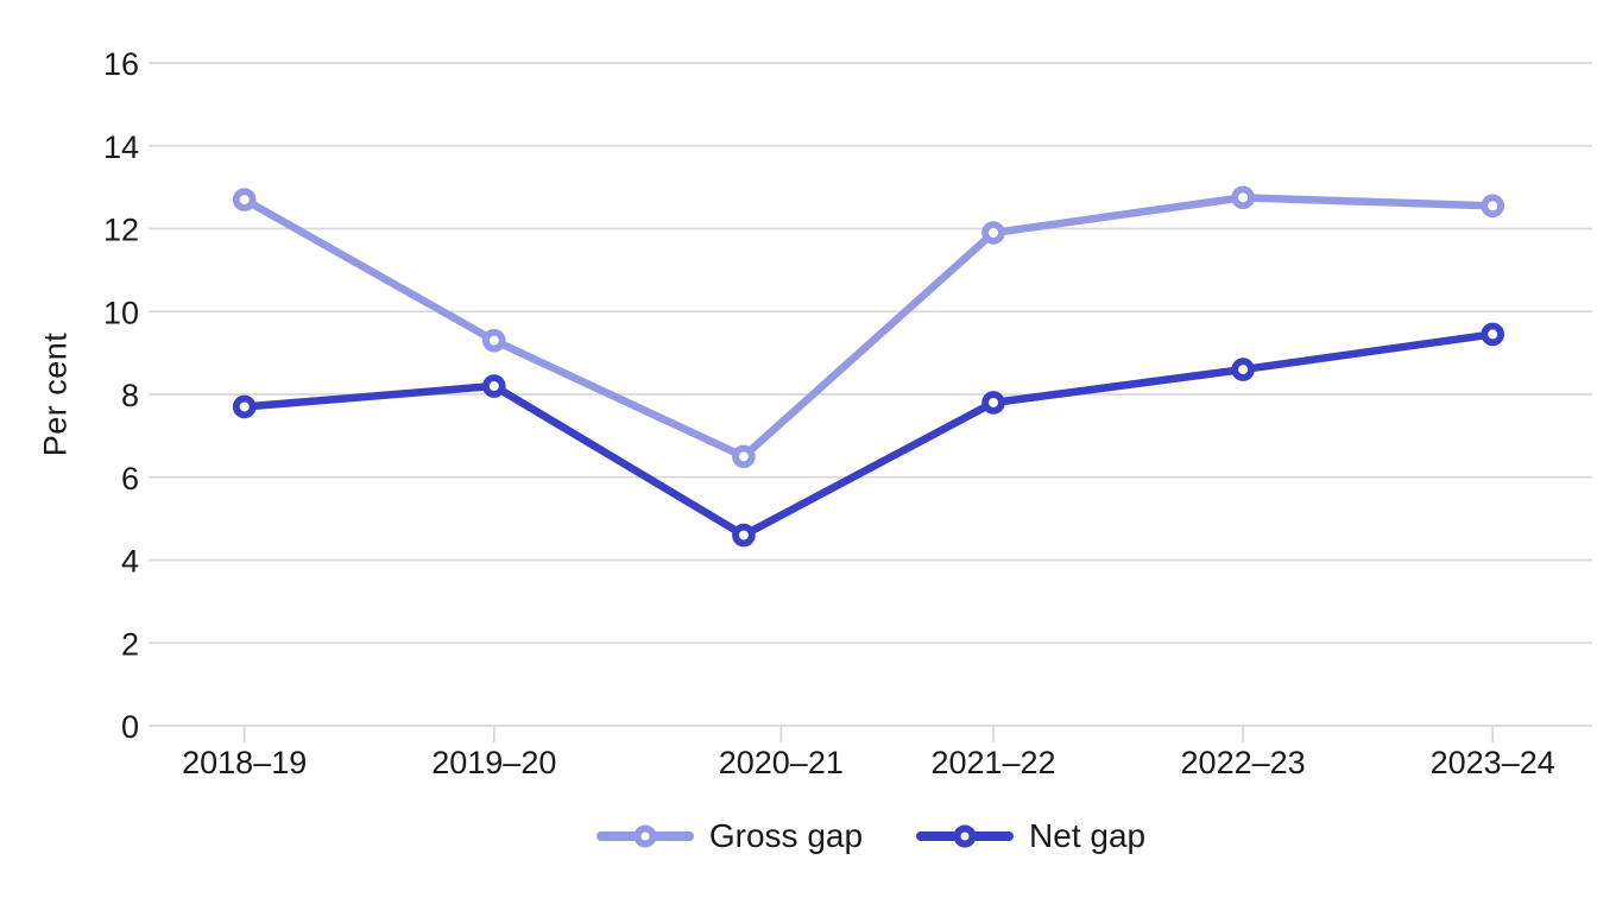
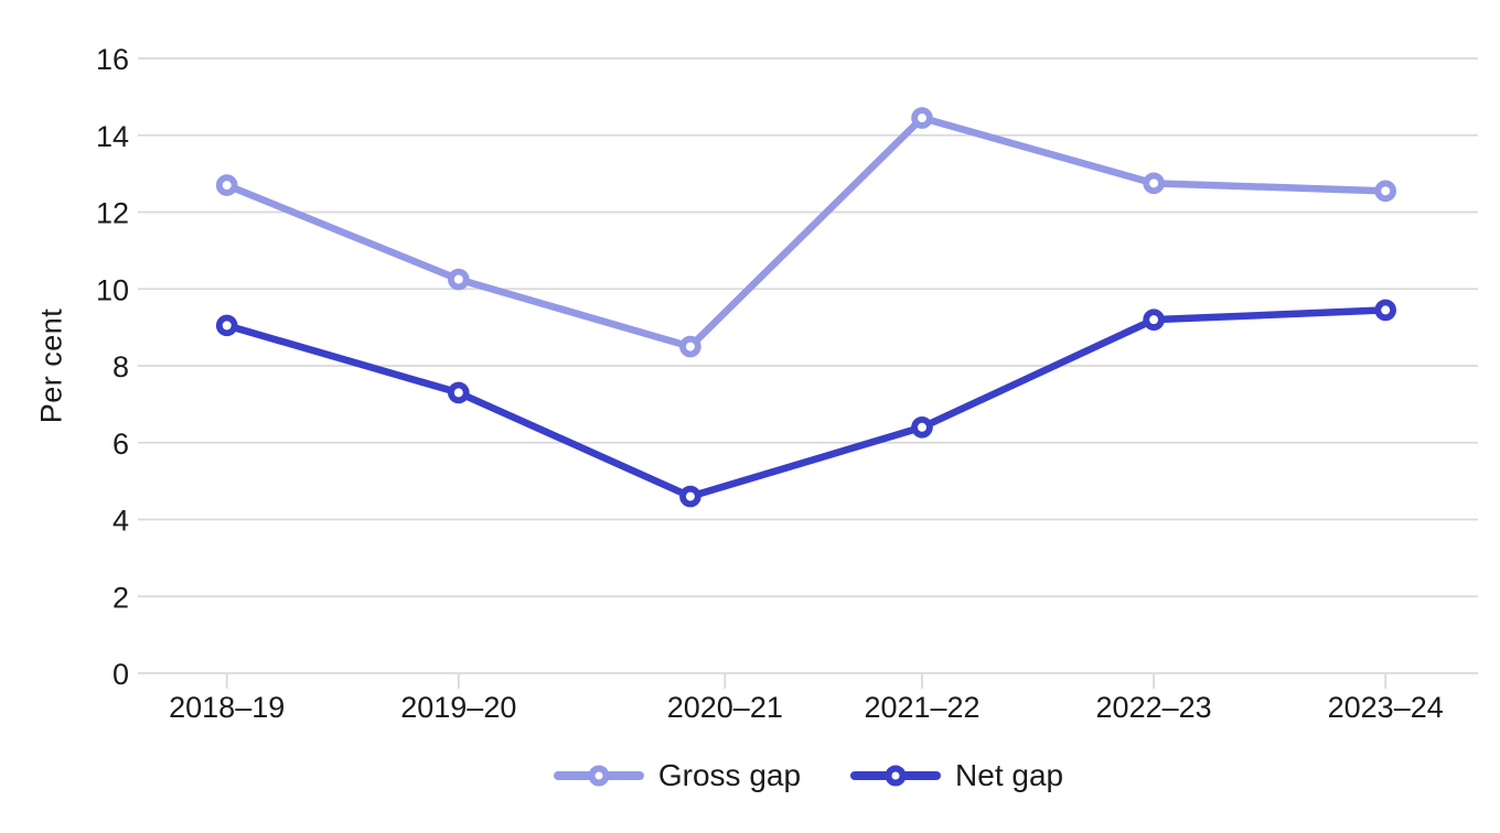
Net gap/2018–19: 7.7 -> 9.1
Gross gap/2019–20: 9.3 -> 10.2
Net gap/2019–20: 8.2 -> 7.3
Gross gap/2020–21: 6.5 -> 8.5
Gross gap/2021–22: 11.9 -> 14.4
Net gap/2021–22: 7.8 -> 6.4
Net gap/2022–23: 8.6 -> 9.2
